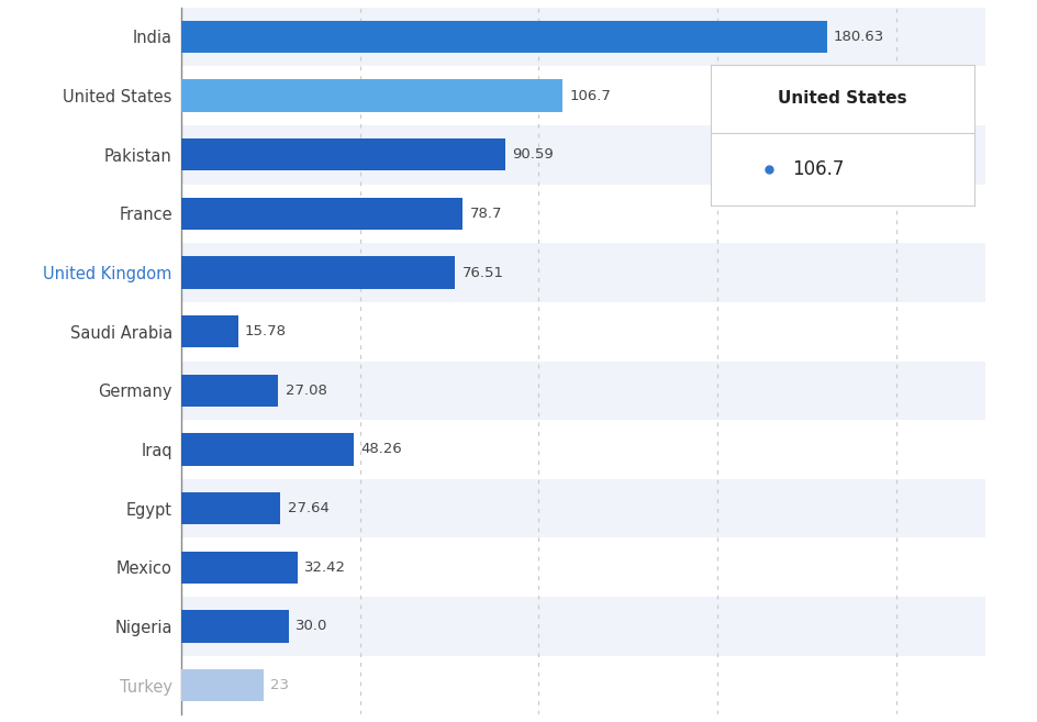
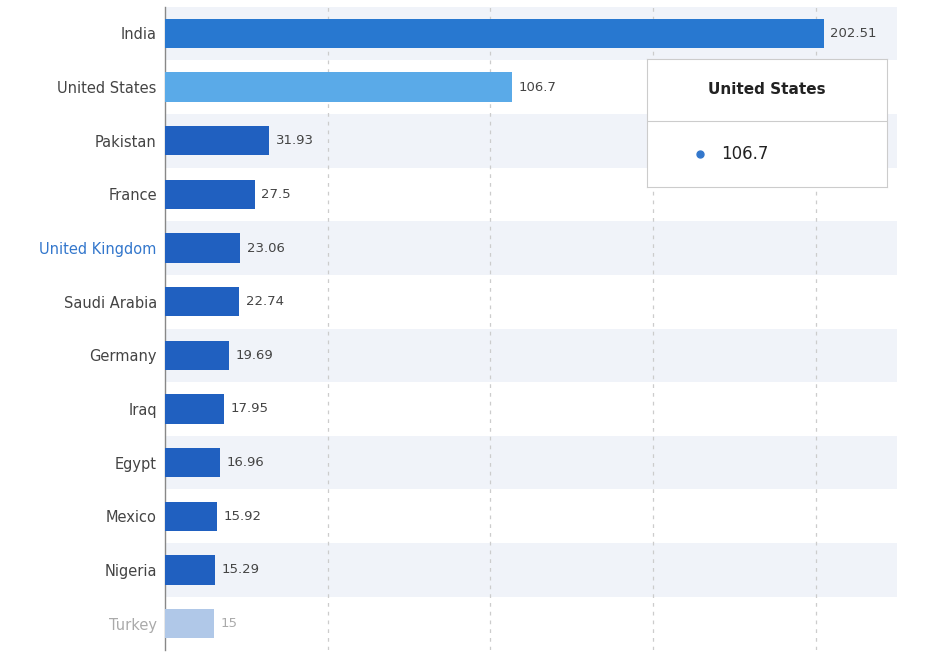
India: 180.63 -> 202.51
Pakistan: 90.59 -> 31.93
France: 78.7 -> 27.5
United Kingdom: 76.51 -> 23.06
Saudi Arabia: 15.78 -> 22.74
Germany: 27.08 -> 19.69
Iraq: 48.26 -> 17.95
Egypt: 27.64 -> 16.96
Mexico: 32.42 -> 15.92
Nigeria: 30.0 -> 15.29
Turkey: 23 -> 15
